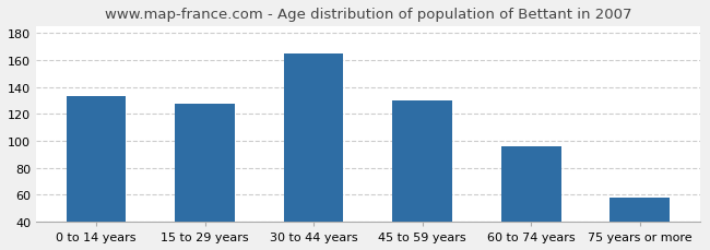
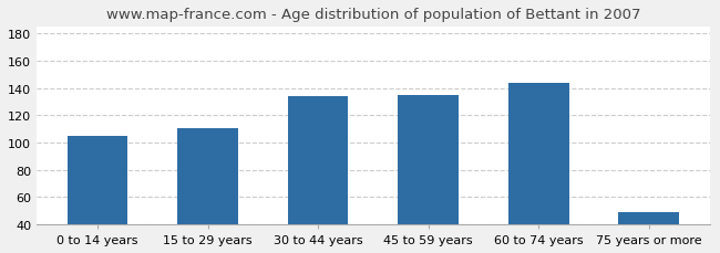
0 to 14 years: 133 -> 105
15 to 29 years: 128 -> 111
30 to 44 years: 165 -> 134
45 to 59 years: 130 -> 135
60 to 74 years: 96 -> 144
75 years or more: 58 -> 49
